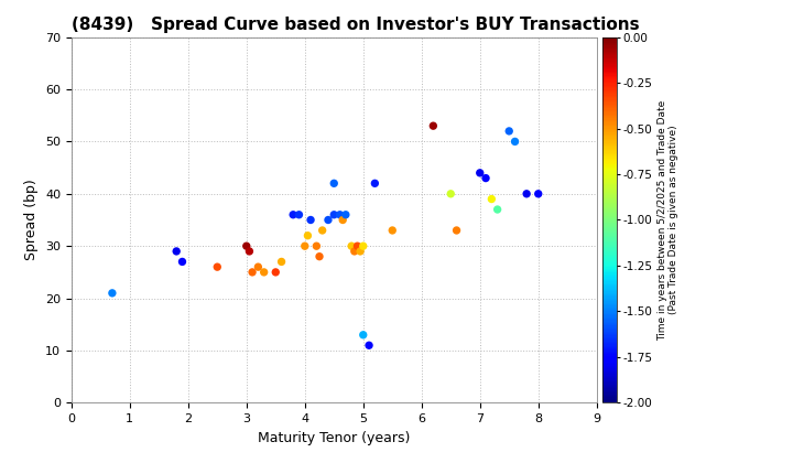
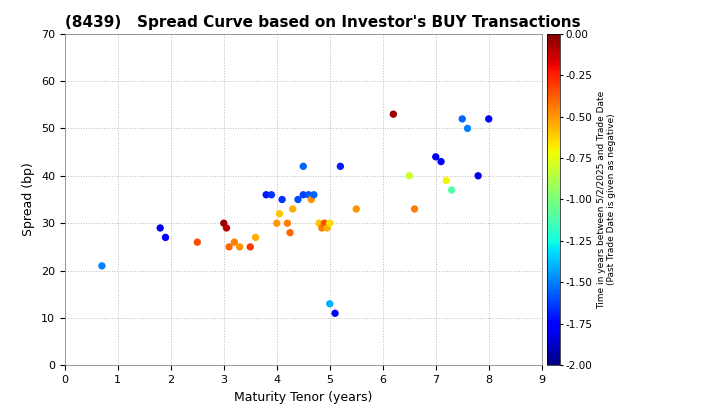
8: 40 -> 52
